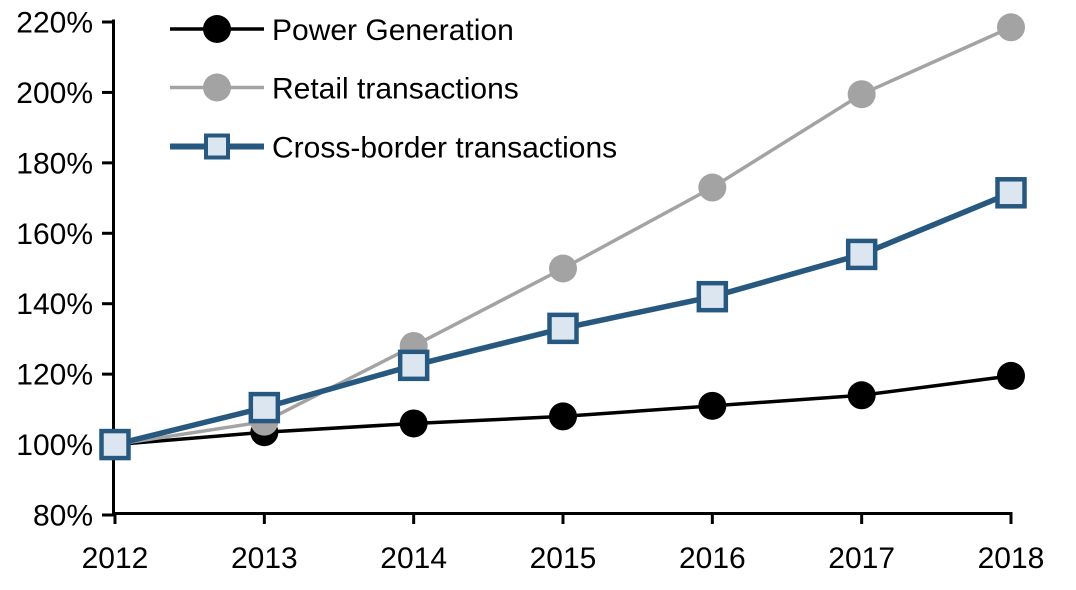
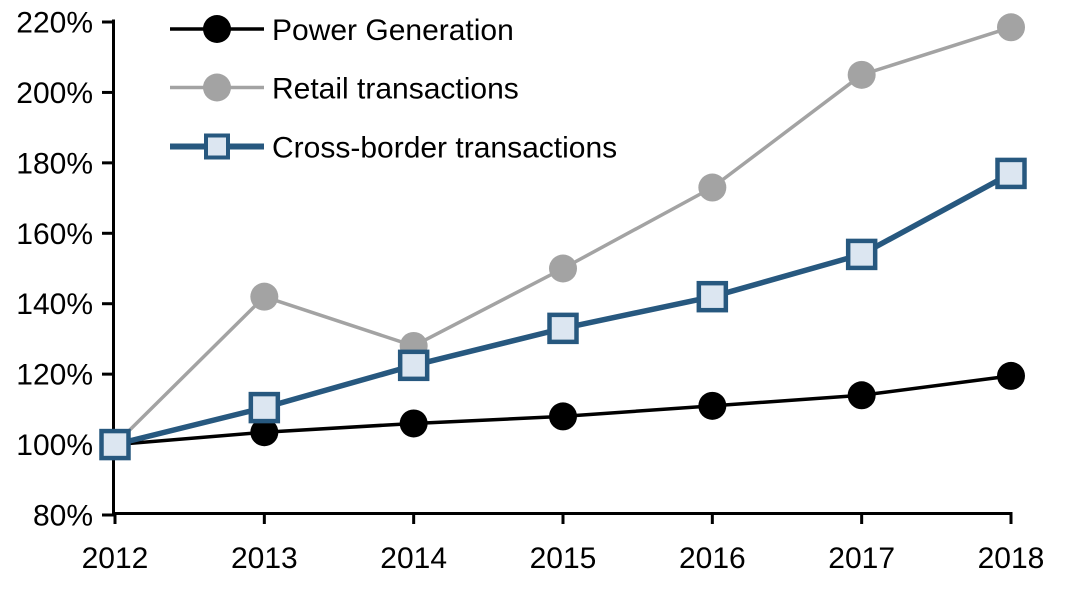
Retail transactions/2013: 106% -> 142%
Retail transactions/2017: 200% -> 205%
Cross-border transactions/2018: 172% -> 177%
